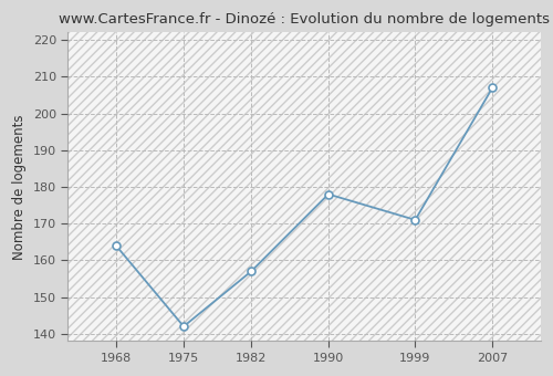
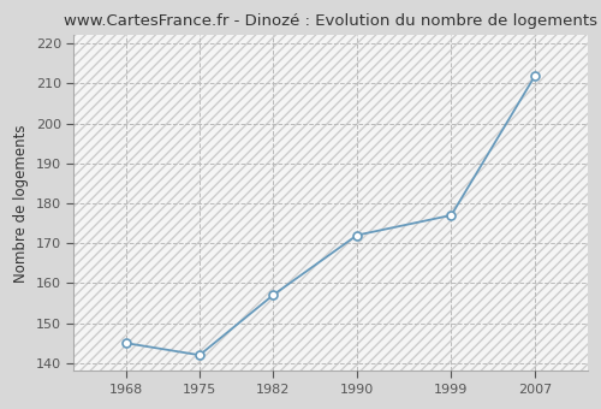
1968: 164 -> 145
1990: 178 -> 172
1999: 171 -> 177
2007: 207 -> 212
